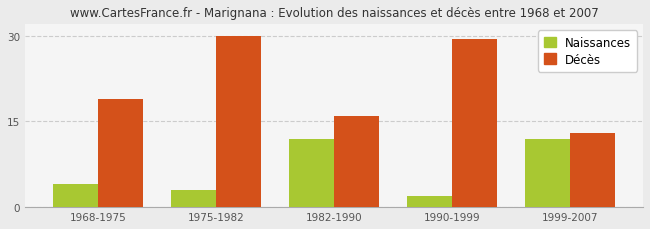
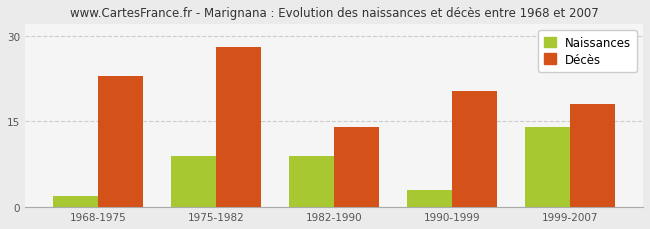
Naissances/1968-1975: 4 -> 2
Décès/1968-1975: 19.0 -> 23.0
Naissances/1975-1982: 3 -> 9
Décès/1975-1982: 30.0 -> 28.0
Naissances/1982-1990: 12 -> 9
Décès/1982-1990: 16.0 -> 14.0
Naissances/1990-1999: 2 -> 3
Décès/1990-1999: 29.5 -> 20.4
Naissances/1999-2007: 12 -> 14
Décès/1999-2007: 13.0 -> 18.0
